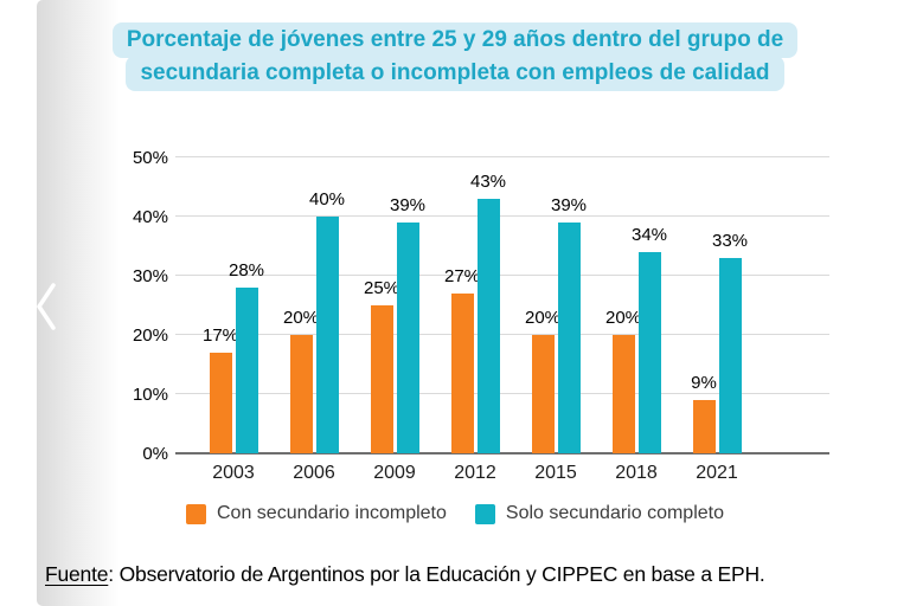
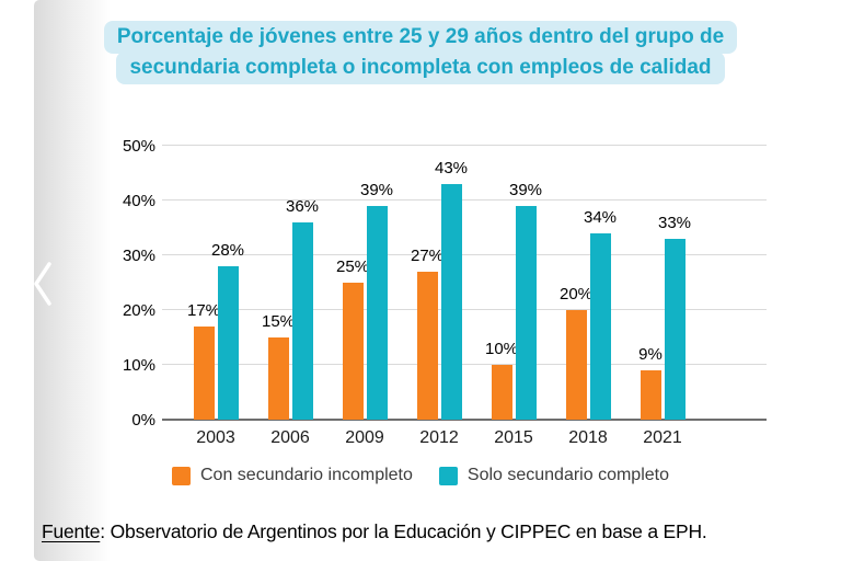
Con secundario incompleto/2006: 20% -> 15%
Solo secundario completo/2006: 40% -> 36%
Con secundario incompleto/2015: 20% -> 10%
